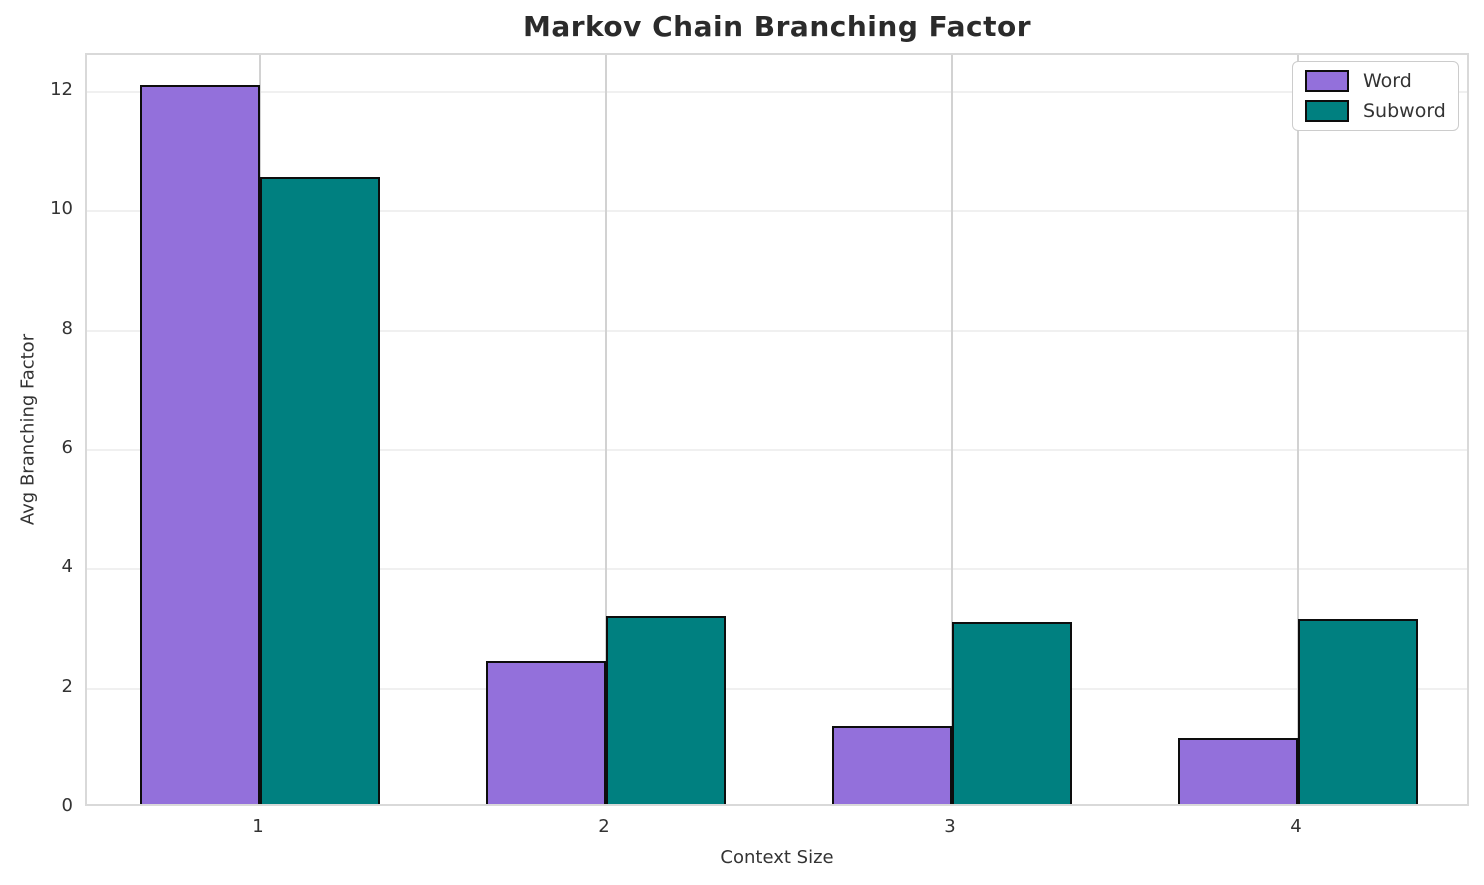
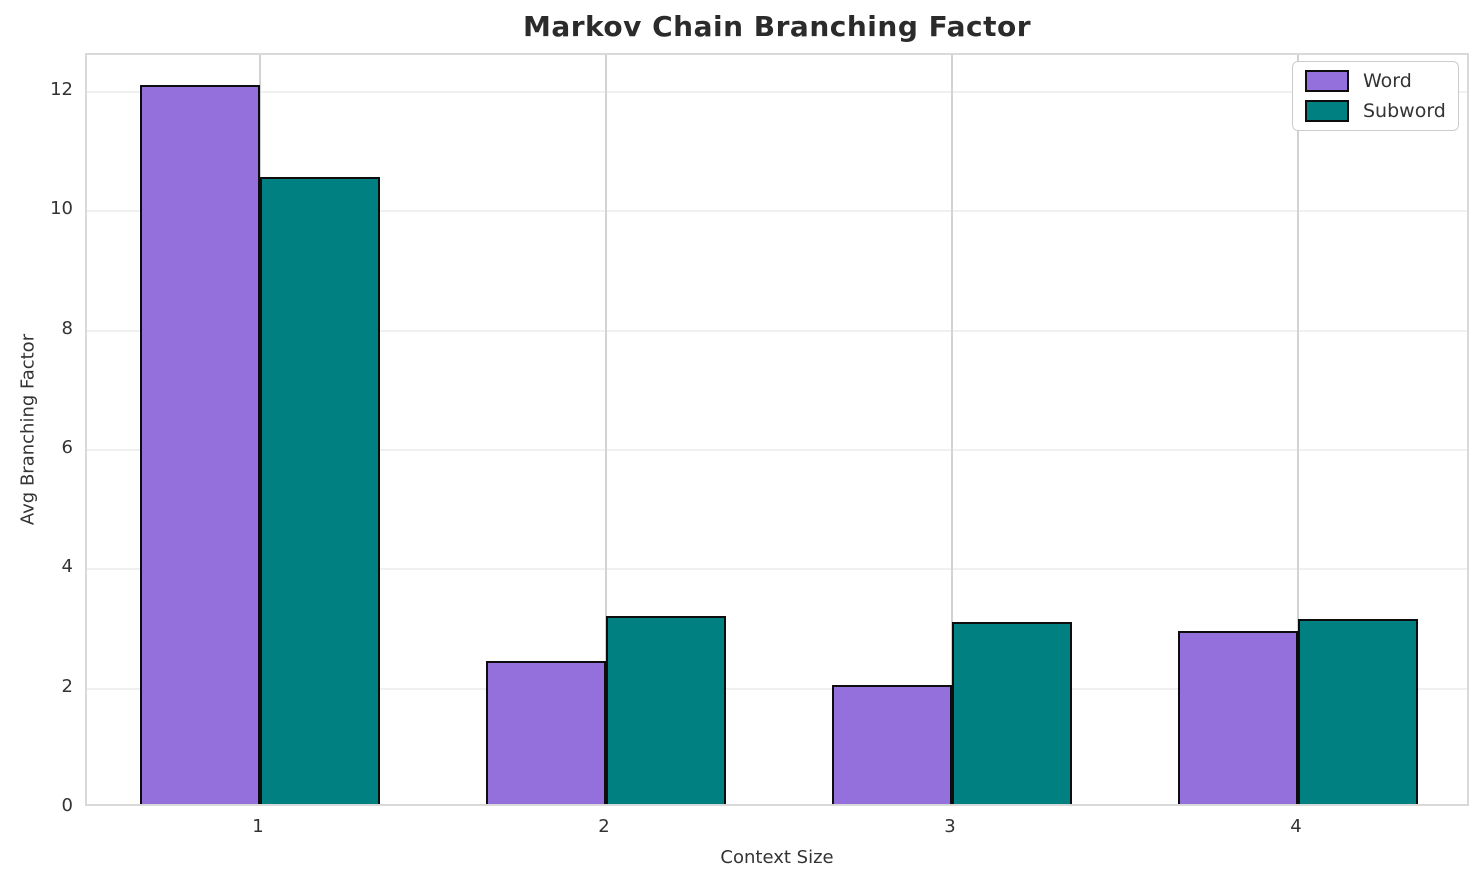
Word/3: 1.3 -> 2.0
Word/4: 1.1 -> 2.9
